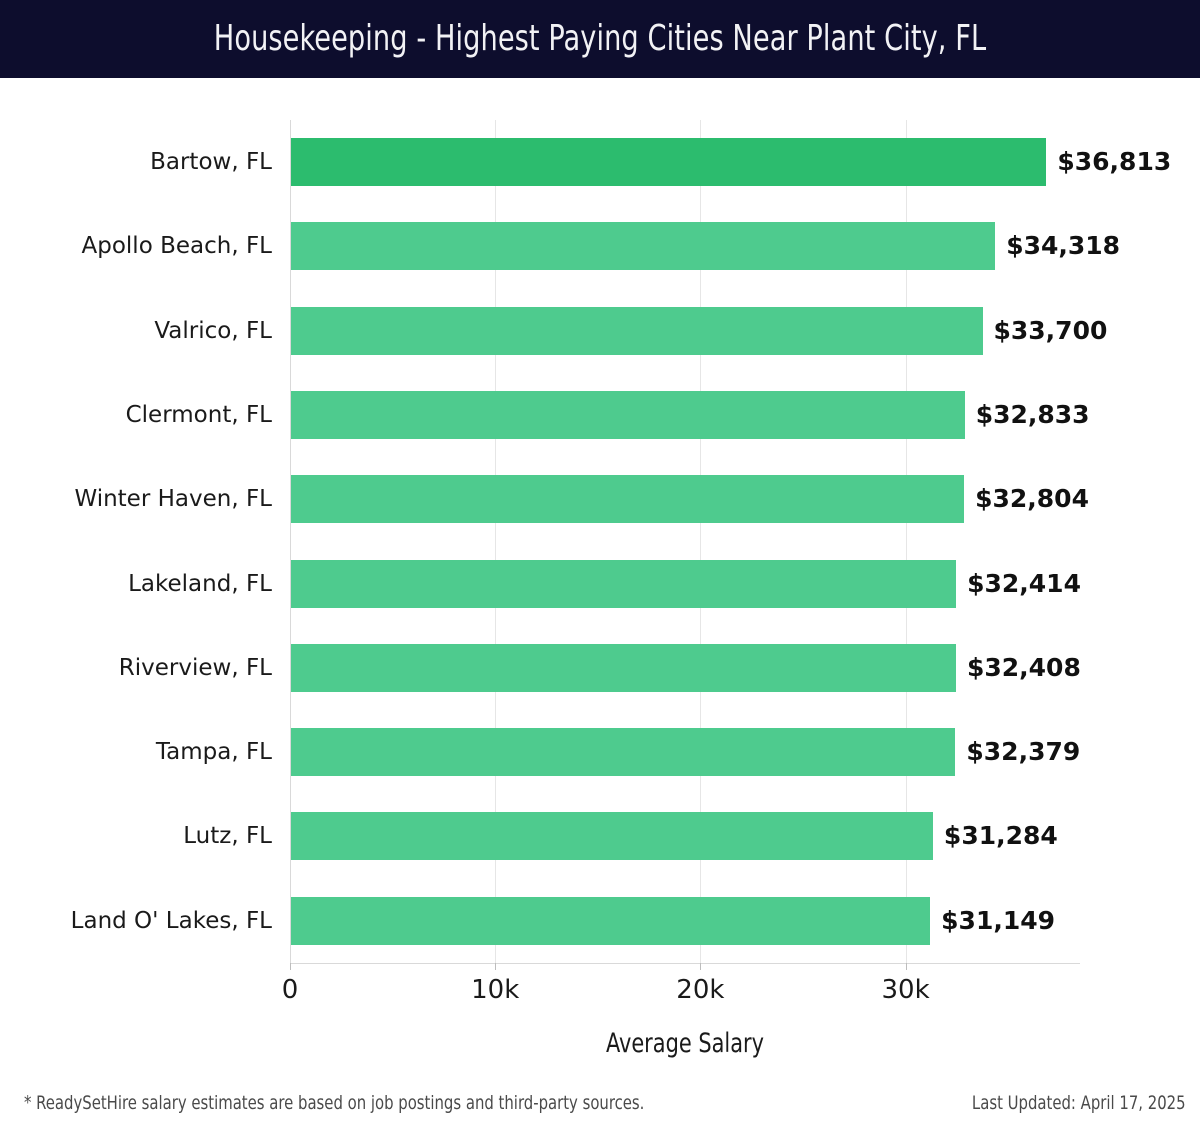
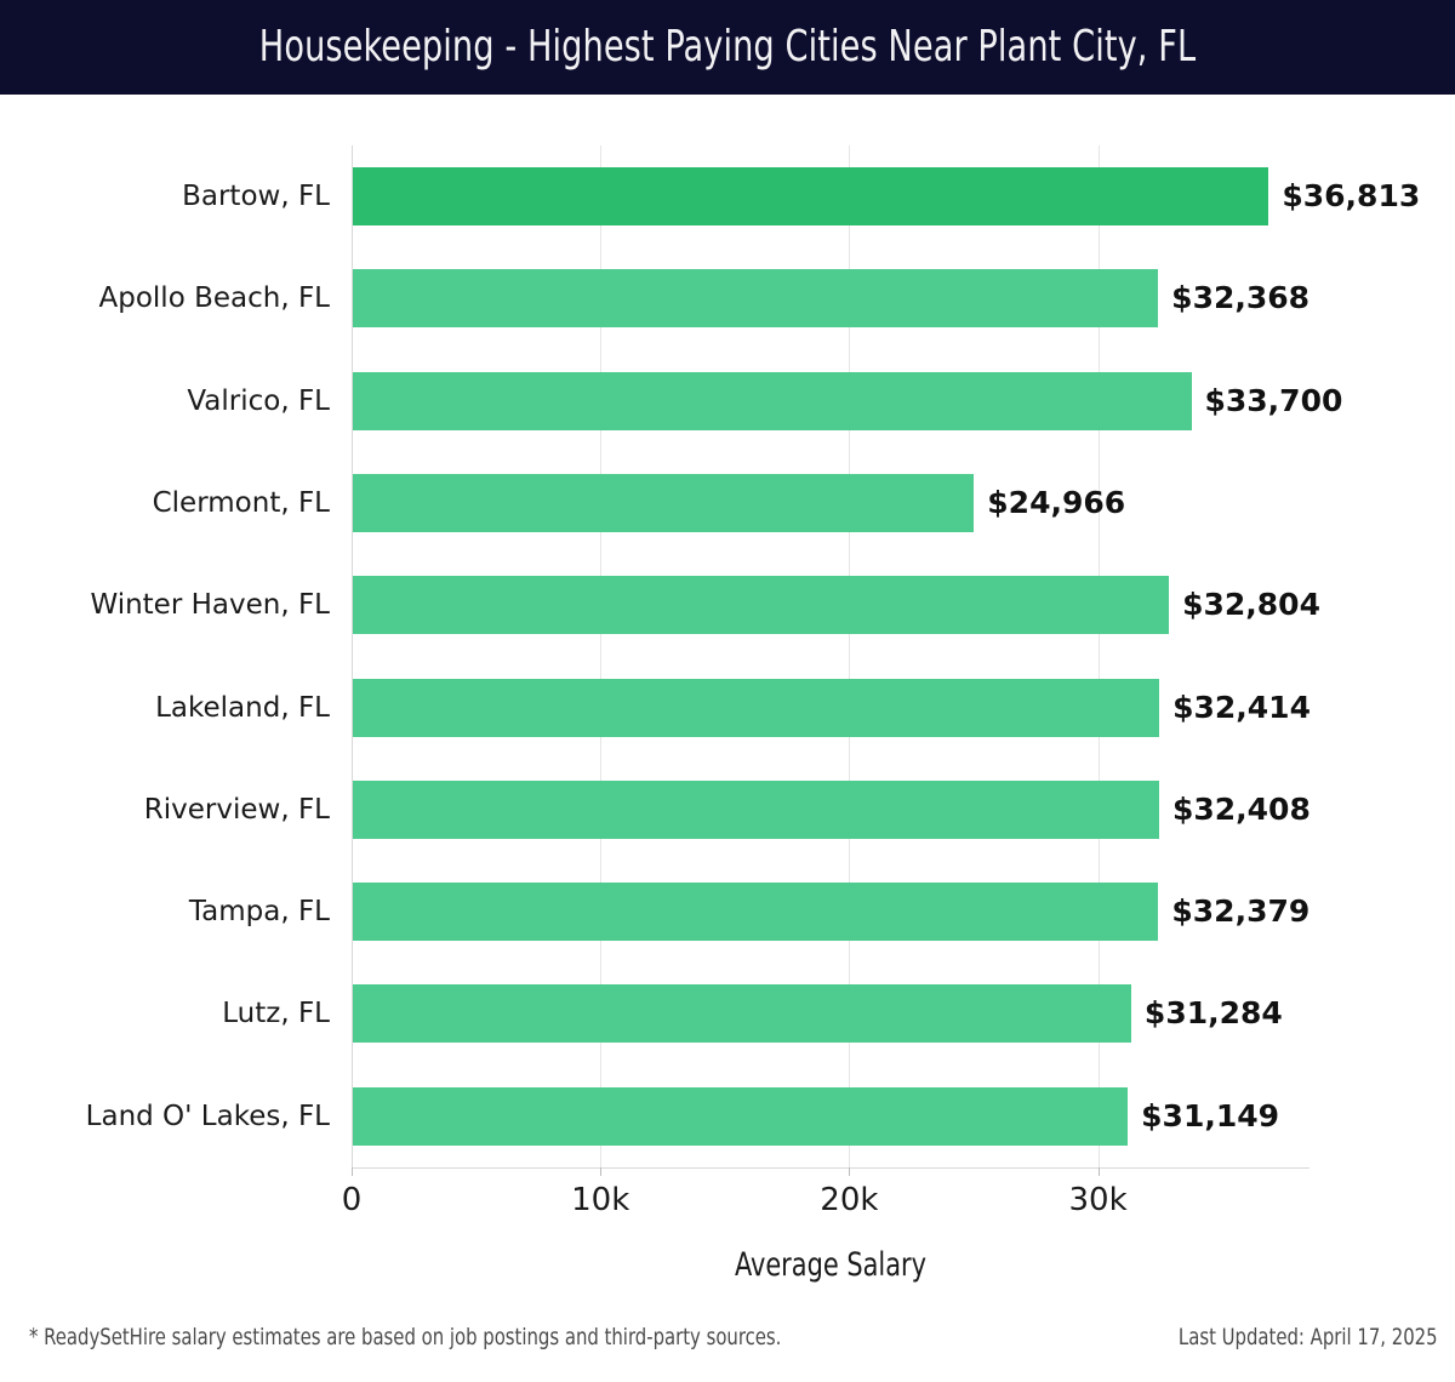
Apollo Beach, FL: $34,318 -> $32,368
Clermont, FL: $32,833 -> $24,966
